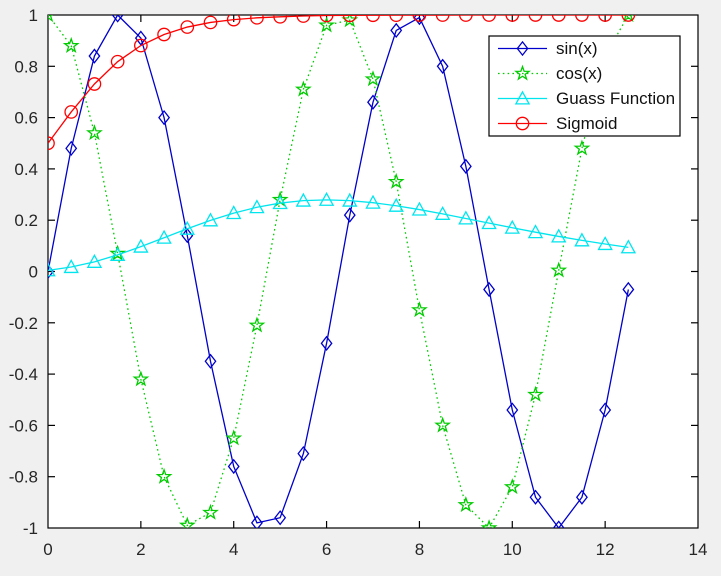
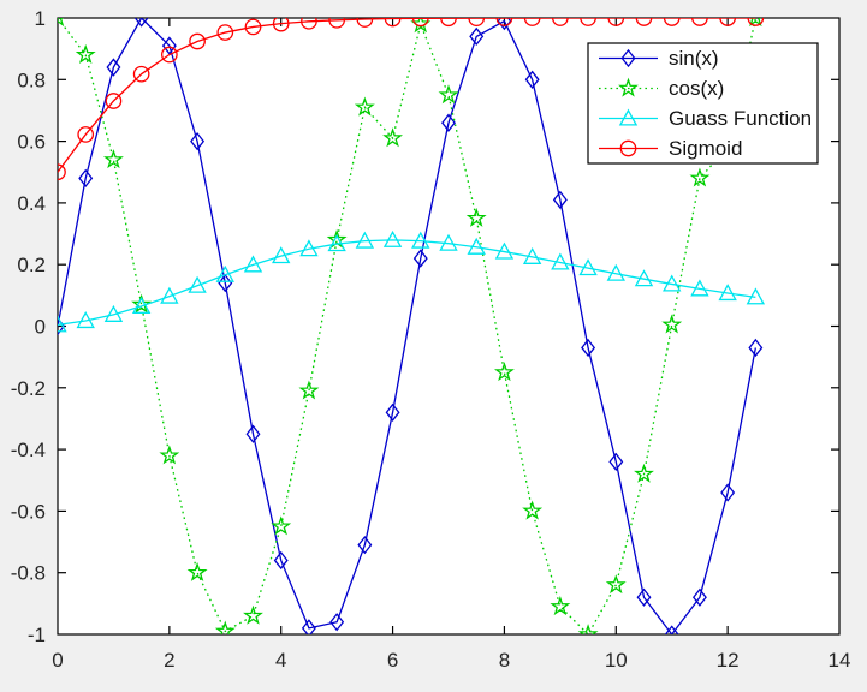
cos(x)/6: 0.96 -> 0.61
sin(x)/10: -0.54 -> -0.44
cos(x)/12: 0.84 -> 0.58
